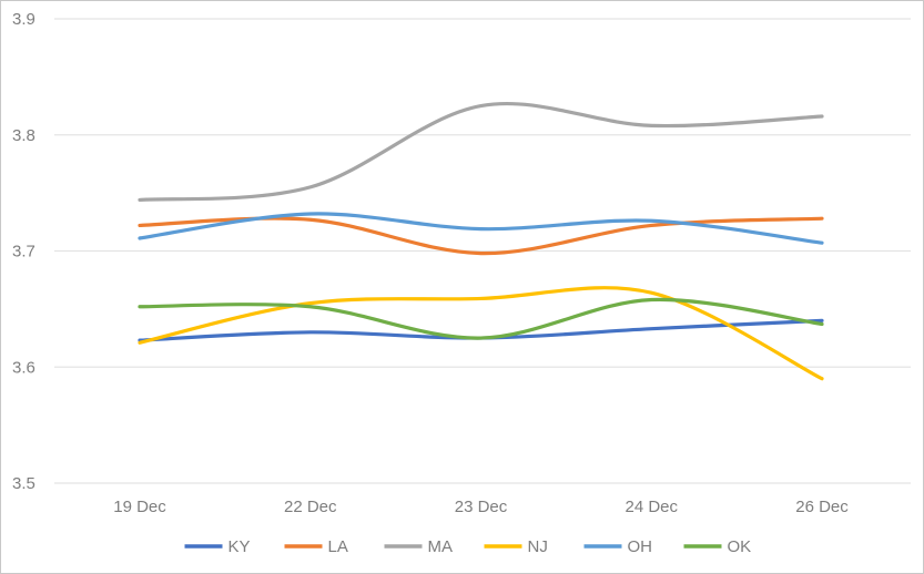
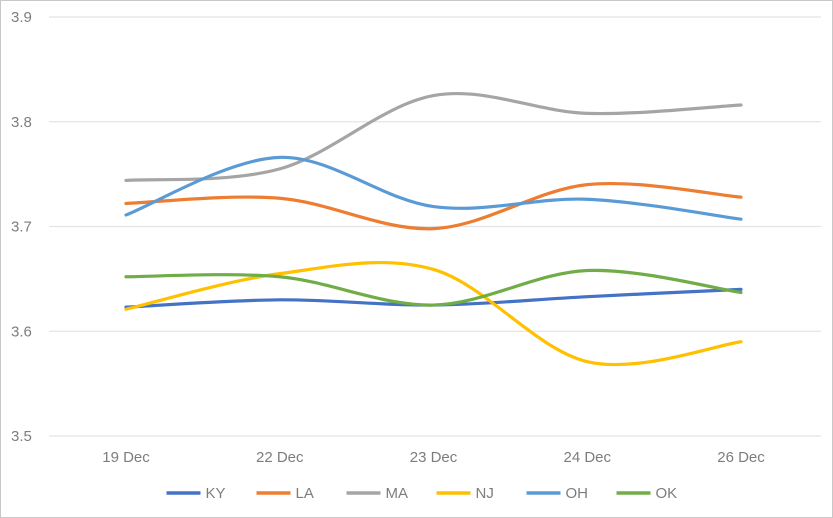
OH/22 Dec: 3.732 -> 3.766
LA/24 Dec: 3.722 -> 3.740
NJ/24 Dec: 3.664 -> 3.571
